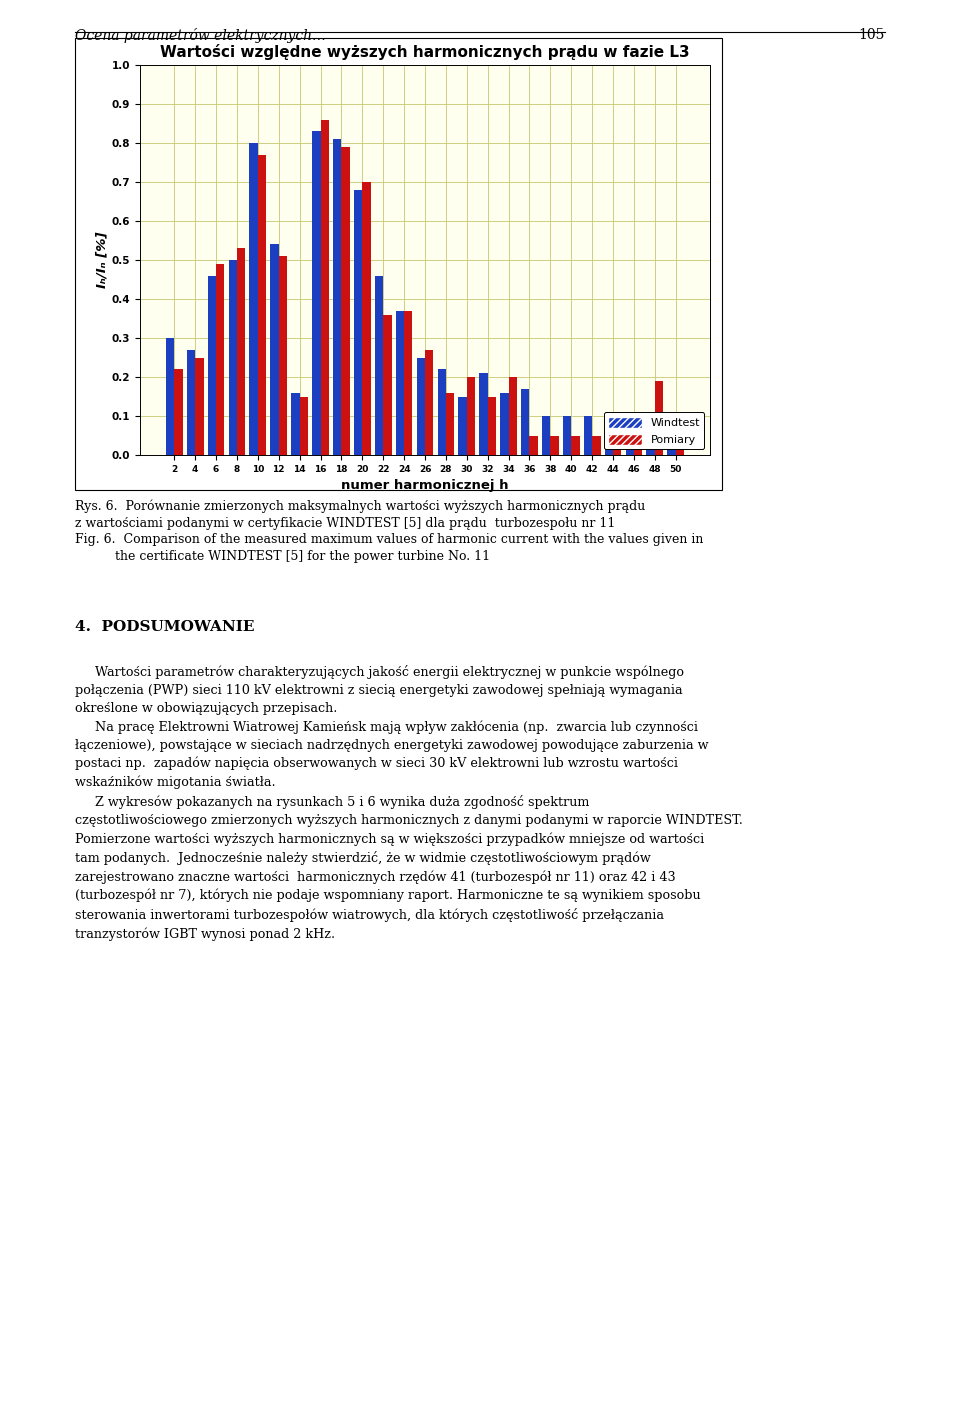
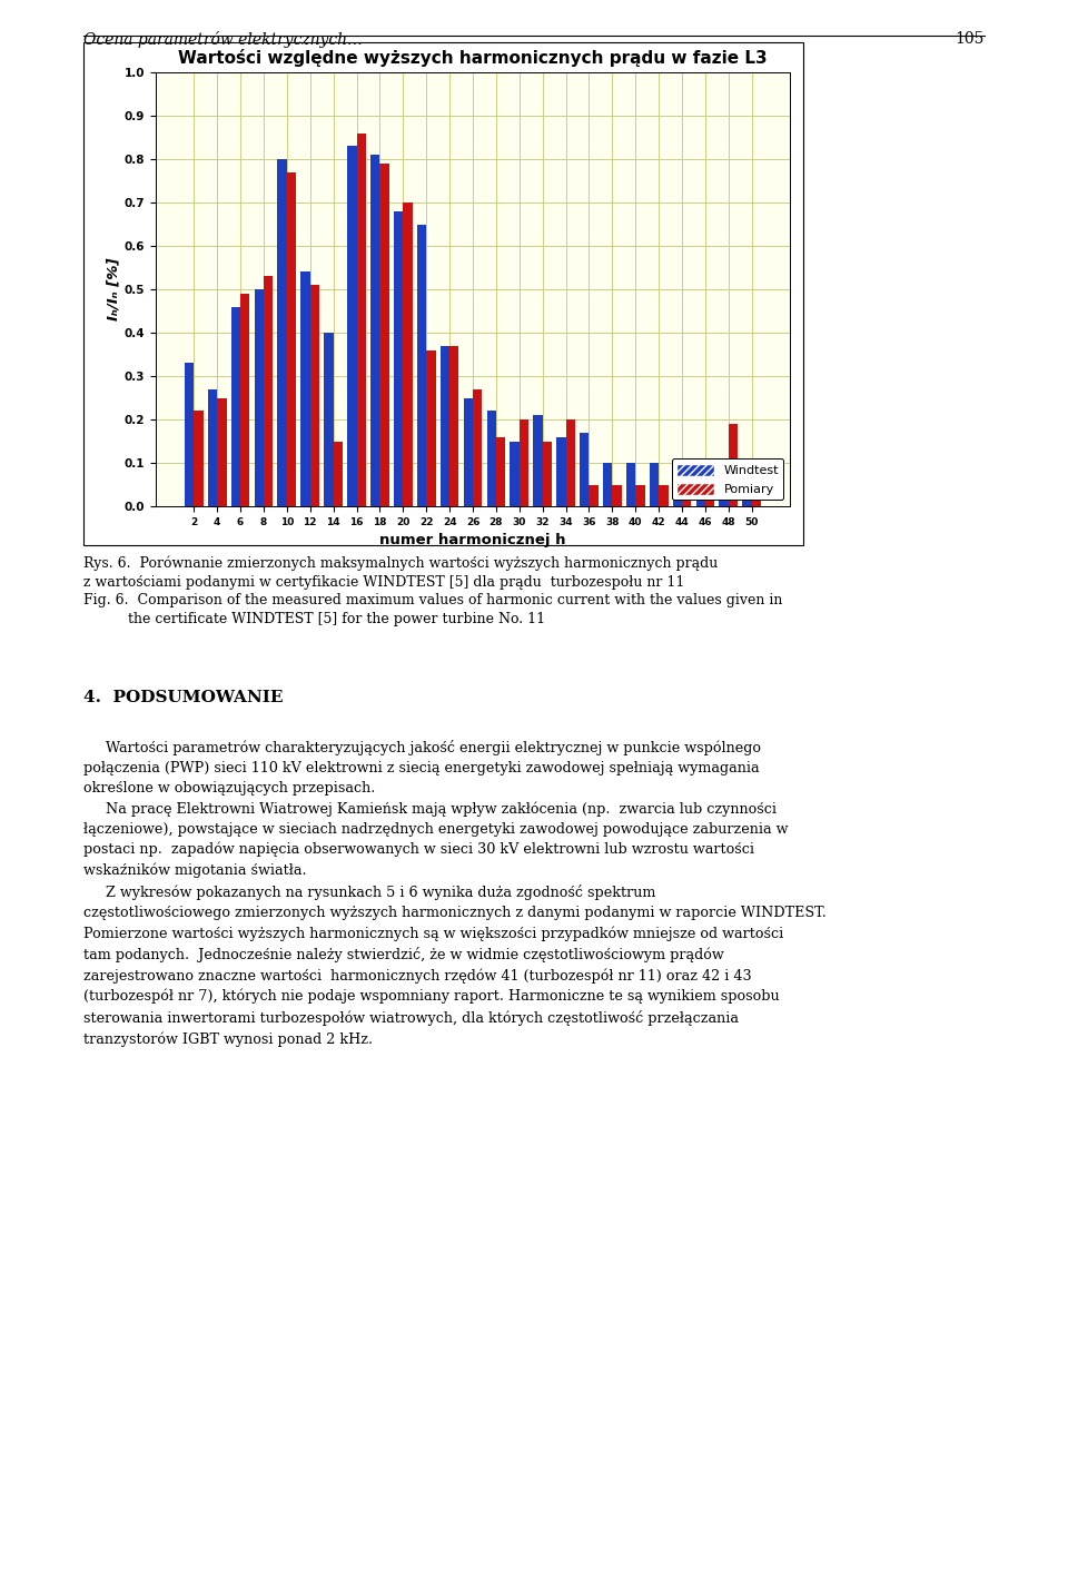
Windtest/2: 0.30 -> 0.33
Windtest/14: 0.16 -> 0.40
Windtest/22: 0.46 -> 0.65
